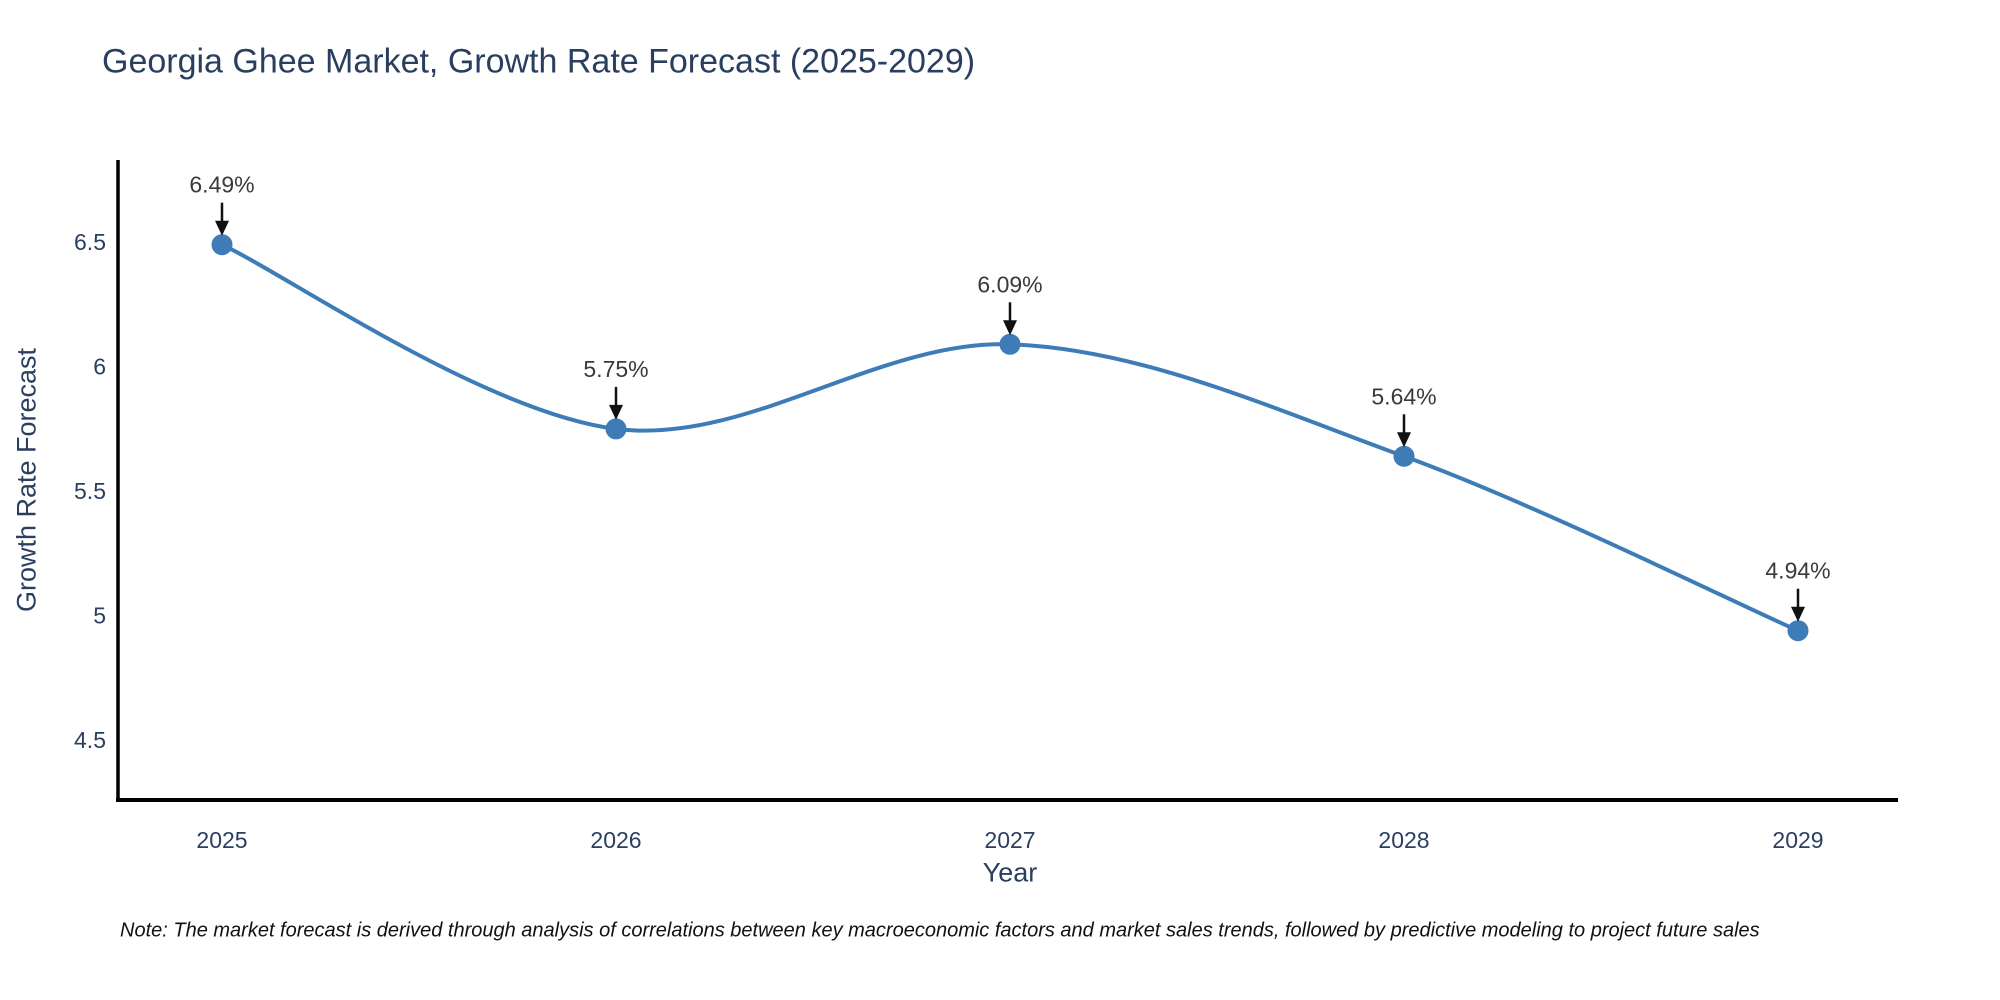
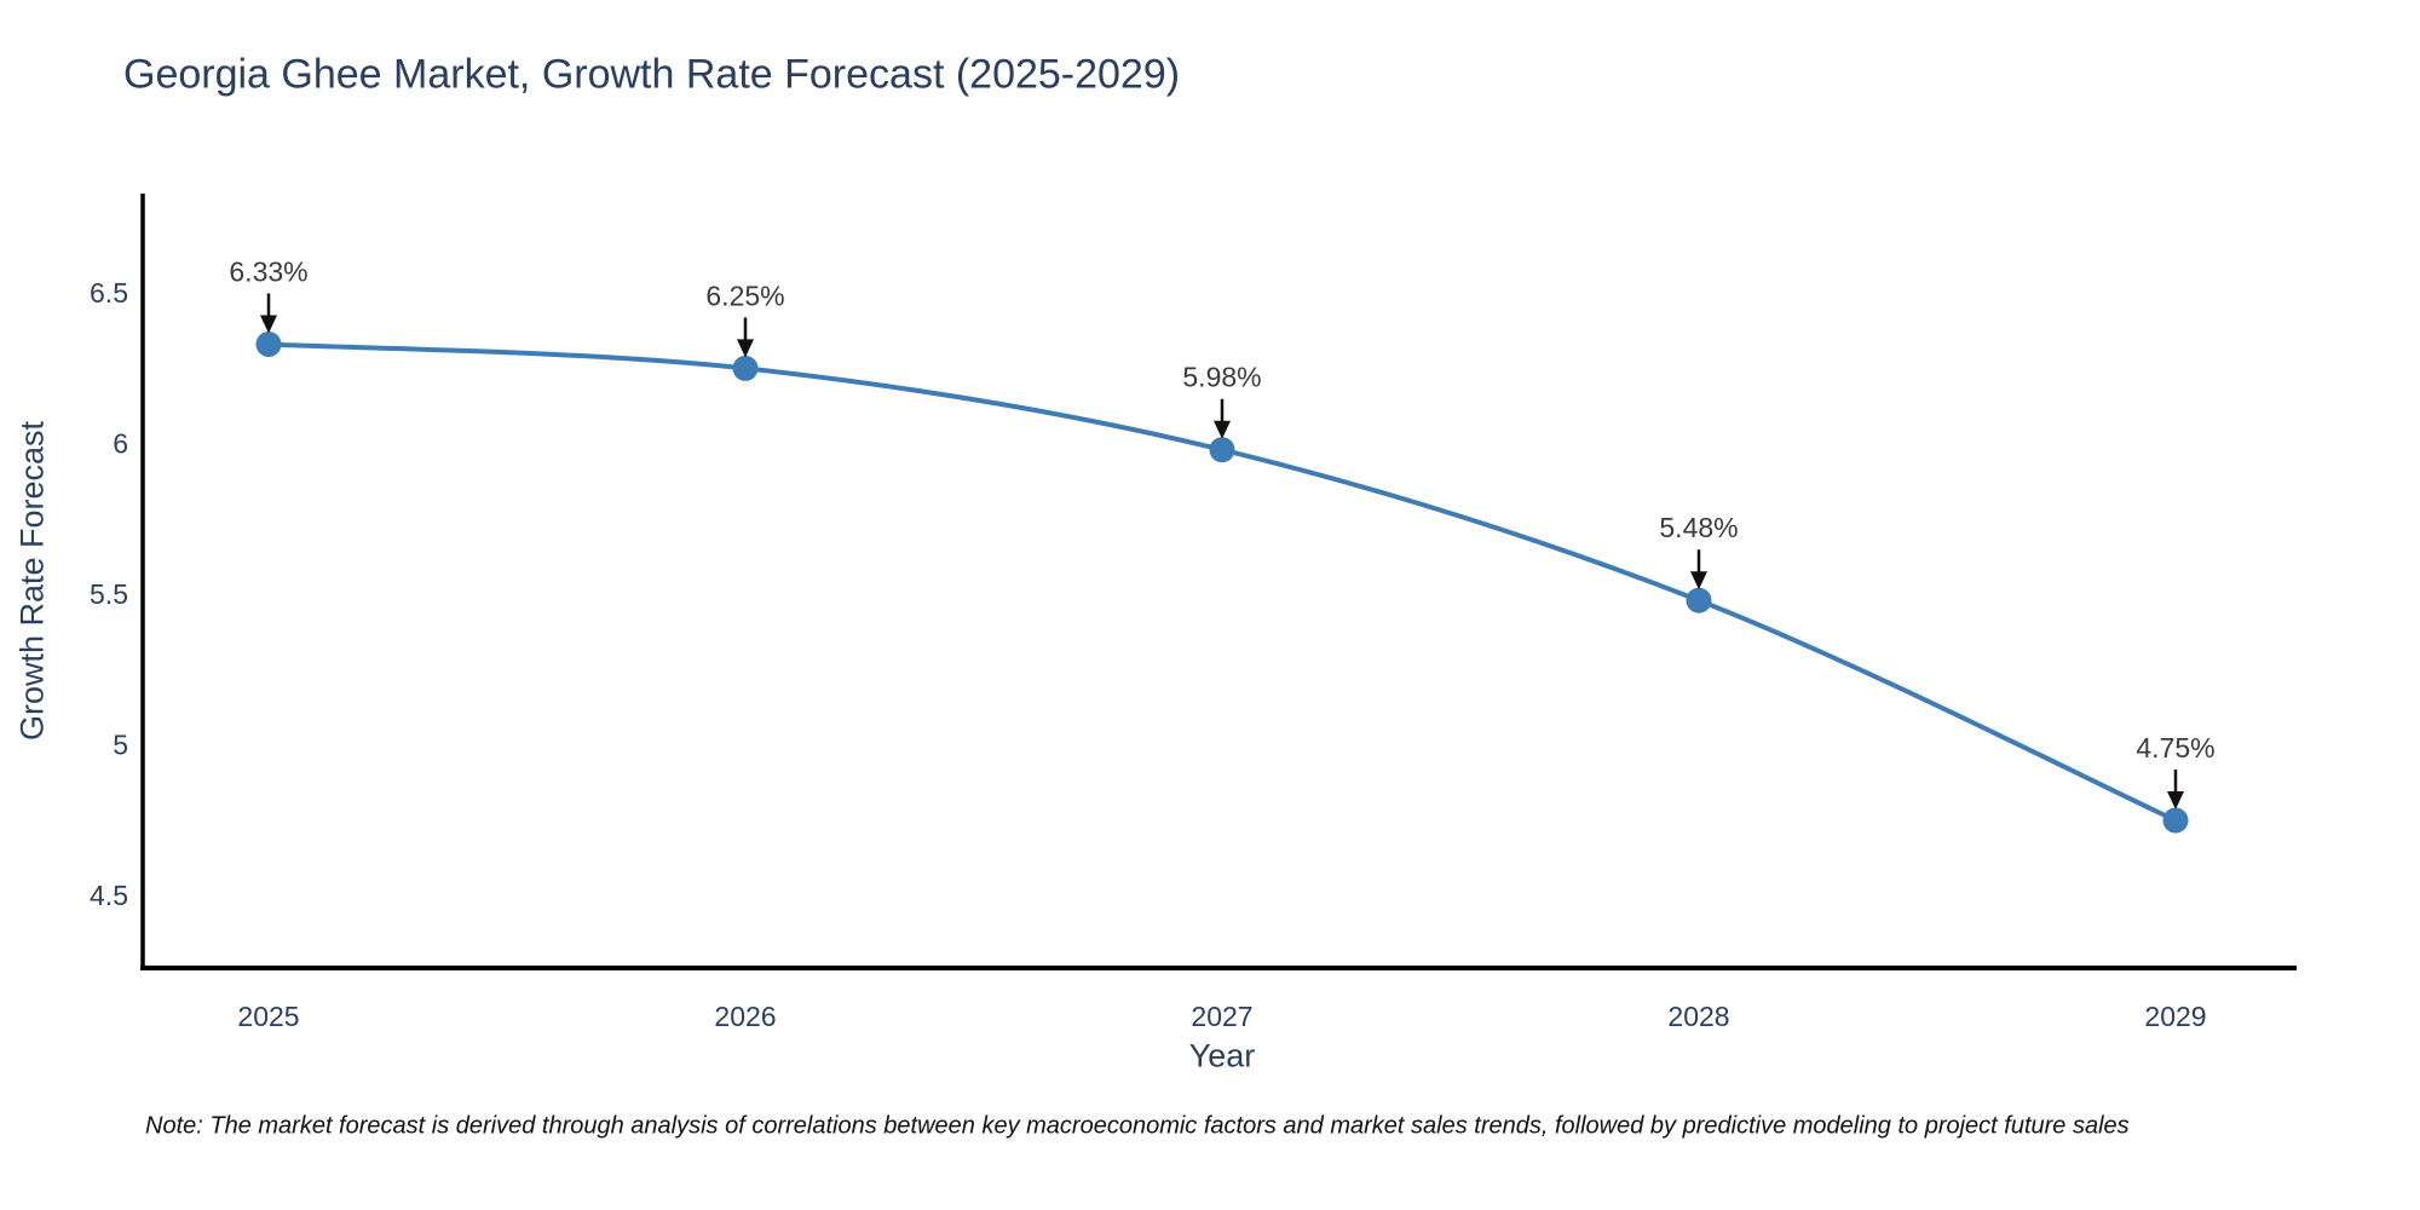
2025: 6.49% -> 6.33%
2026: 5.75% -> 6.25%
2027: 6.09% -> 5.98%
2028: 5.64% -> 5.48%
2029: 4.94% -> 4.75%
